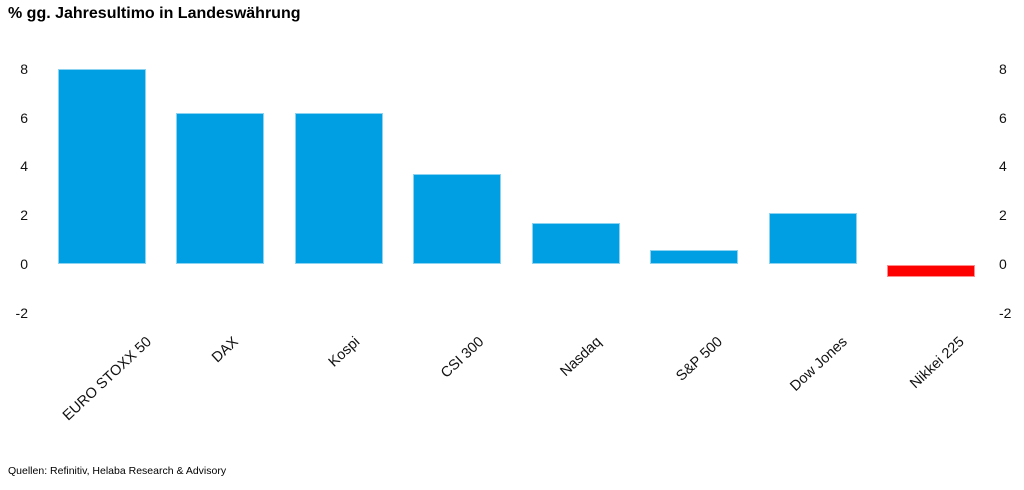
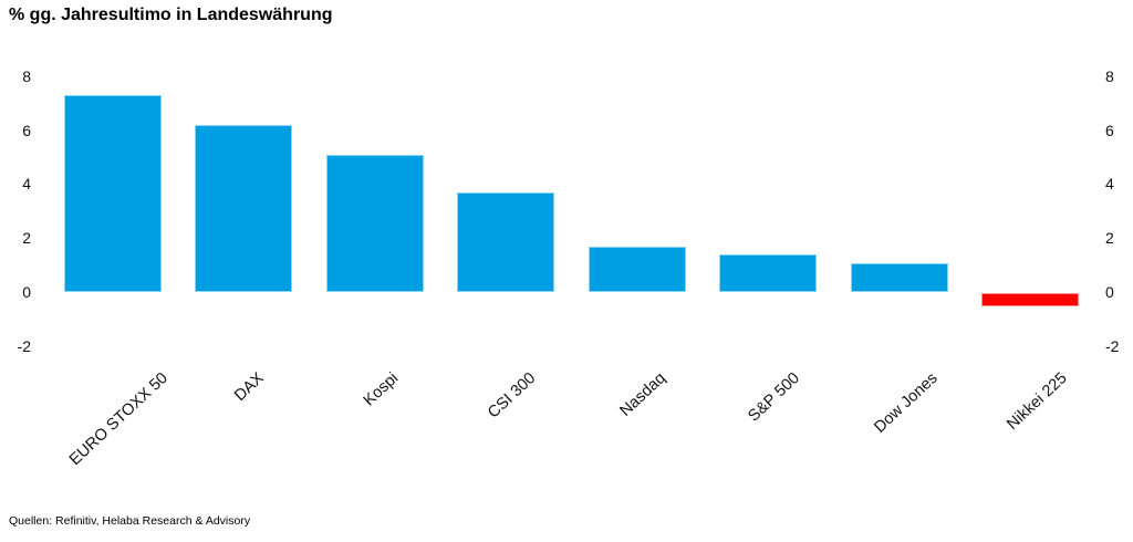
EURO STOXX 50: 8.0 -> 7.3
Kospi: 6.2 -> 5.1
S&P 500: 0.6 -> 1.4
Dow Jones: 2.1 -> 1.1
